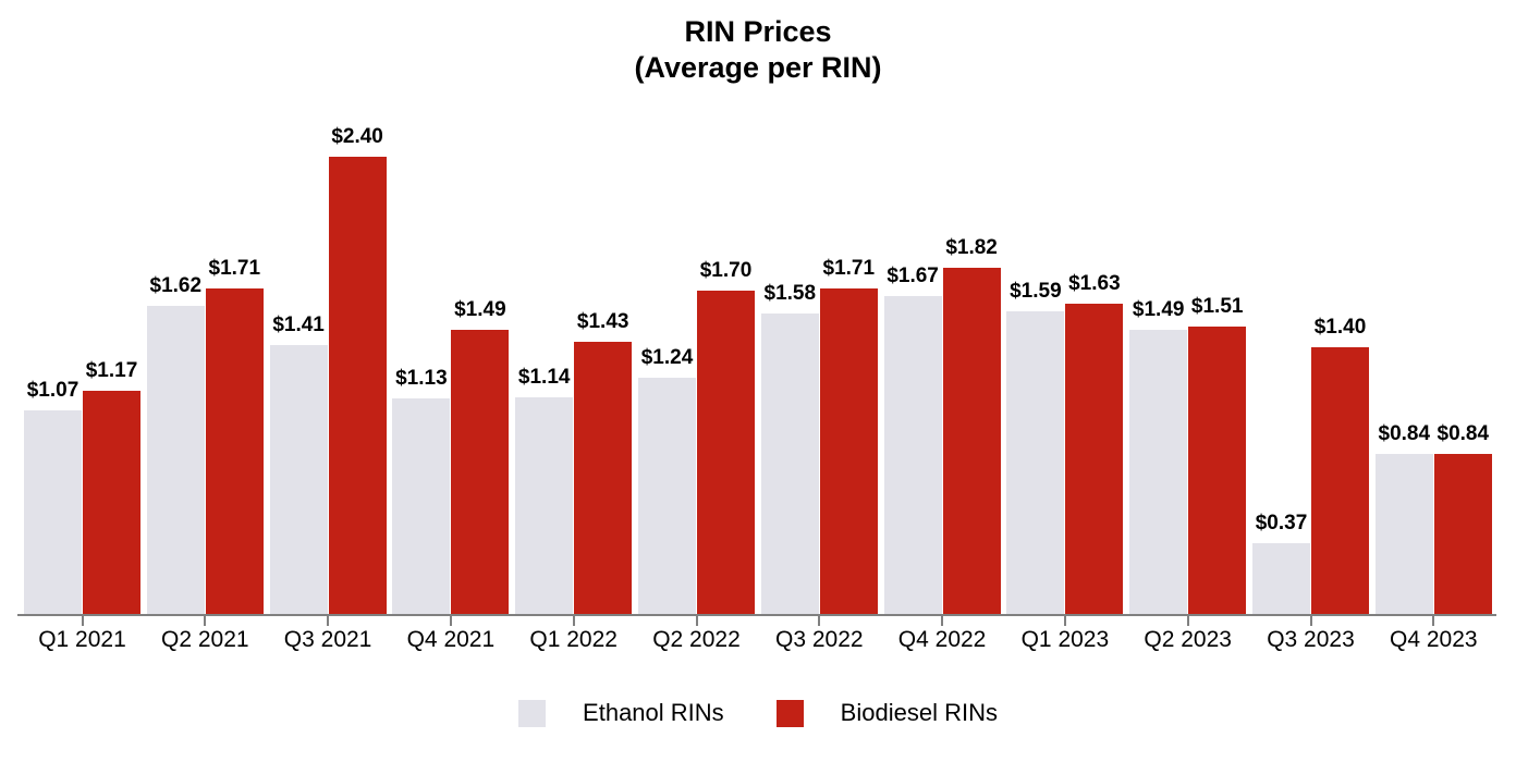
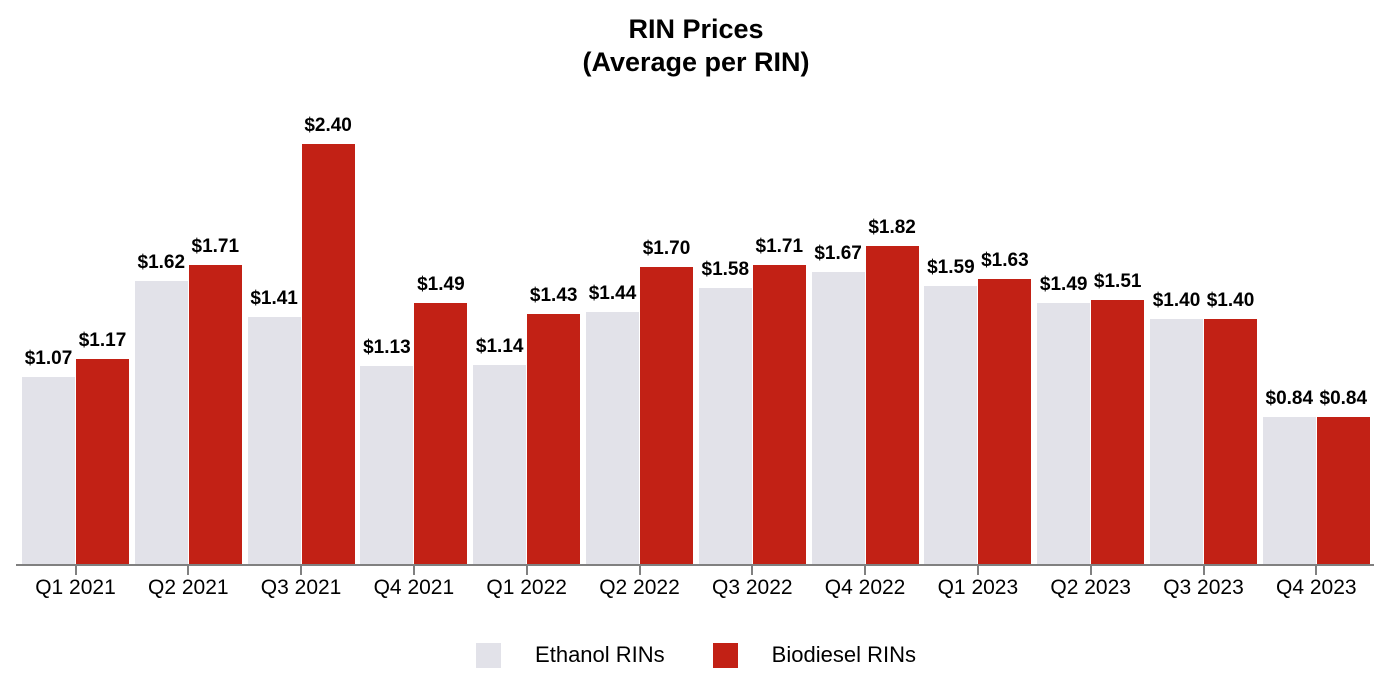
Ethanol RINs/Q2 2022: $1.24 -> $1.44
Ethanol RINs/Q3 2023: $0.37 -> $1.40
